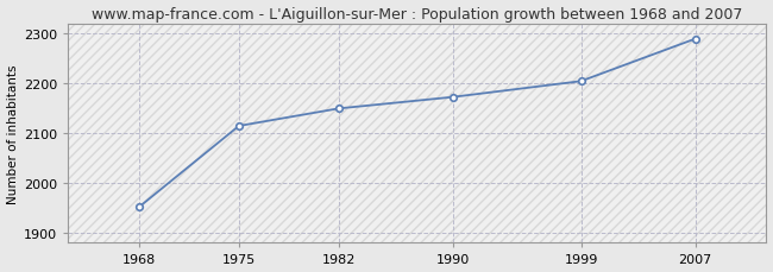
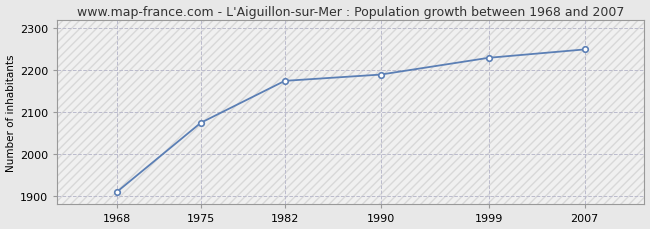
1968: 1952 -> 1910
1975: 2115 -> 2075
1982: 2150 -> 2175
1990: 2173 -> 2190
1999: 2205 -> 2230
2007: 2290 -> 2250
